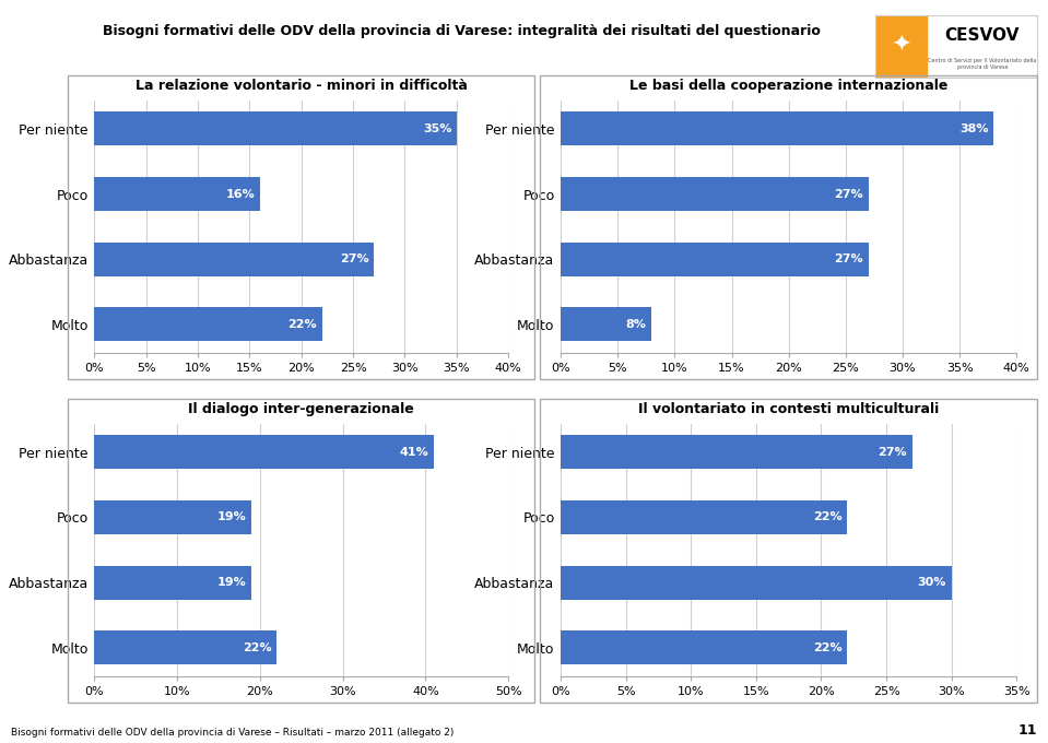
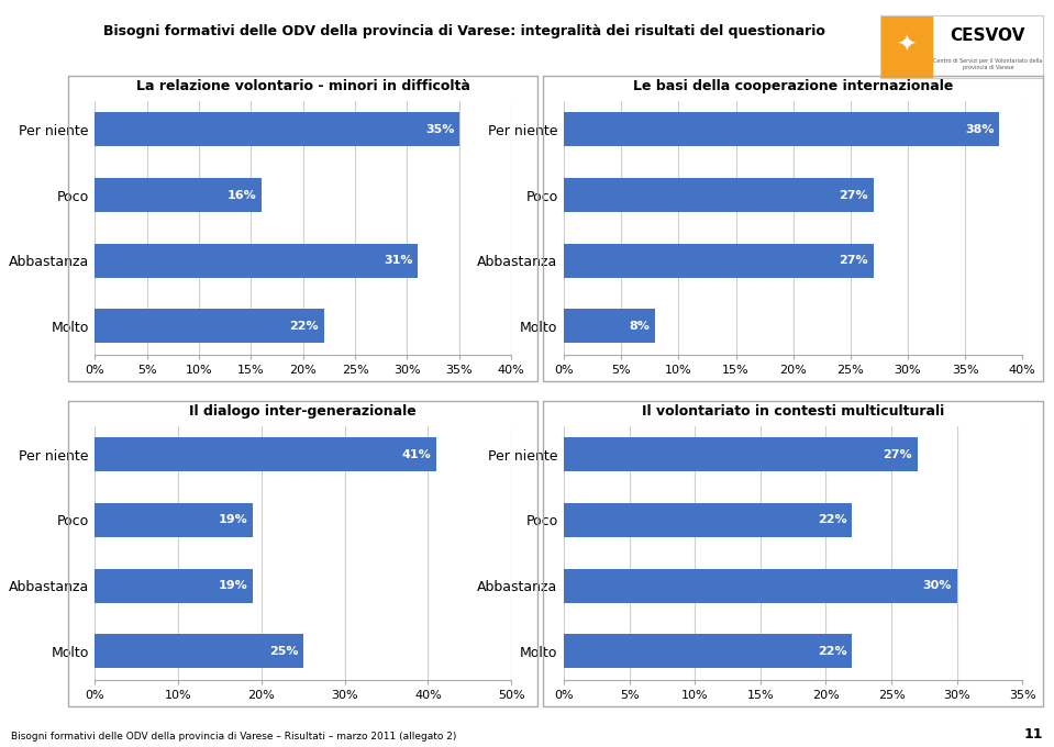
La relazione volontario - minori in difficoltà/Abbastanza: 27% -> 31%
Il dialogo inter-generazionale/Molto: 22% -> 25%
